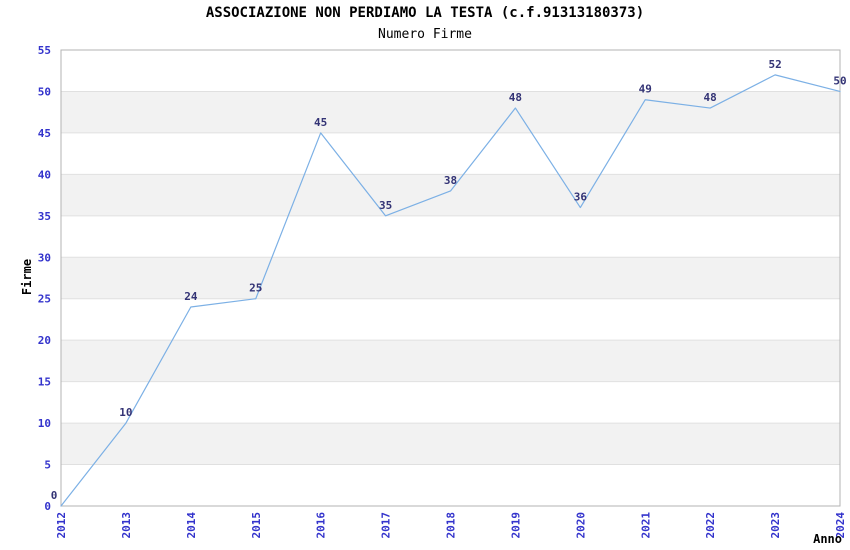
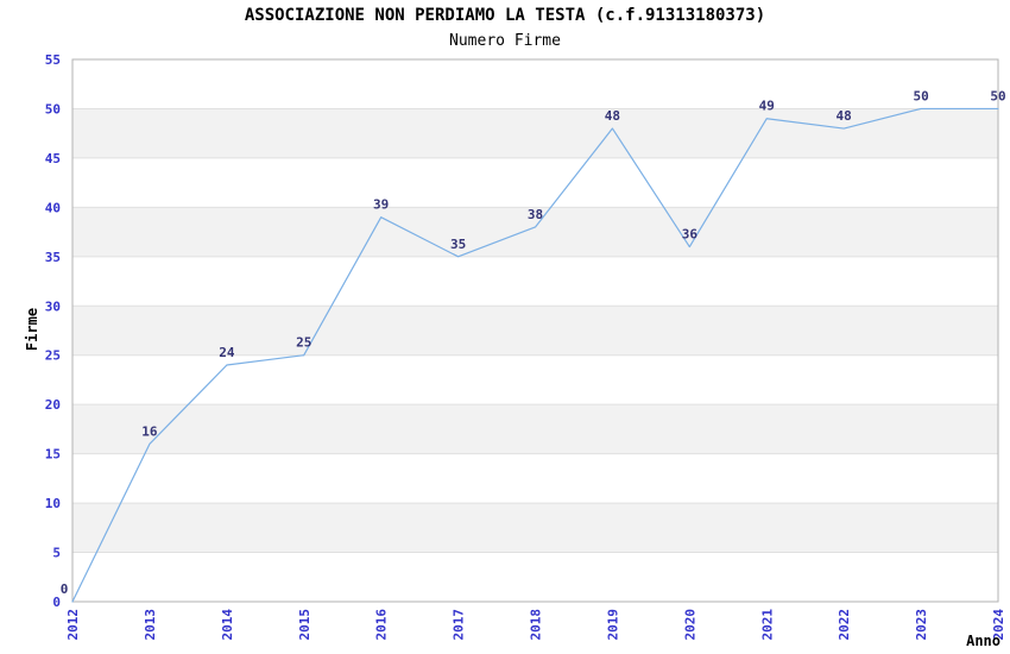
2013: 10 -> 16
2016: 45 -> 39
2023: 52 -> 50
